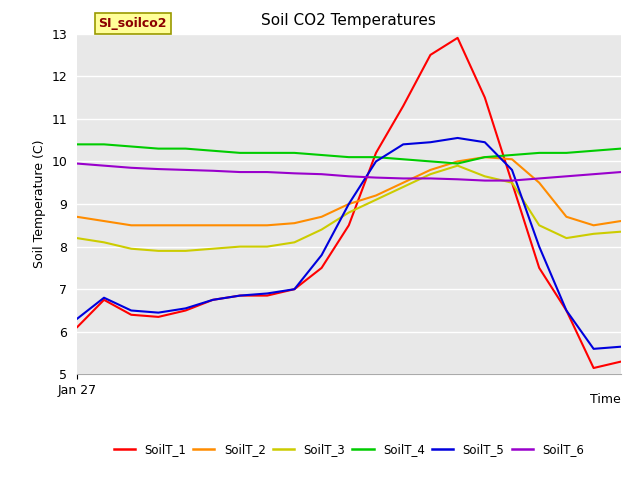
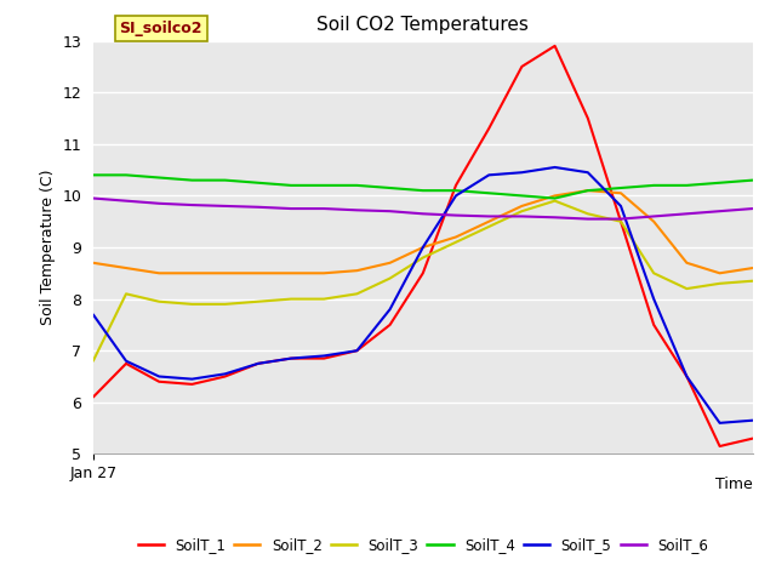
SoilT_3/Jan 27: 8.20 -> 6.80
SoilT_5/Jan 27: 6.30 -> 7.70
